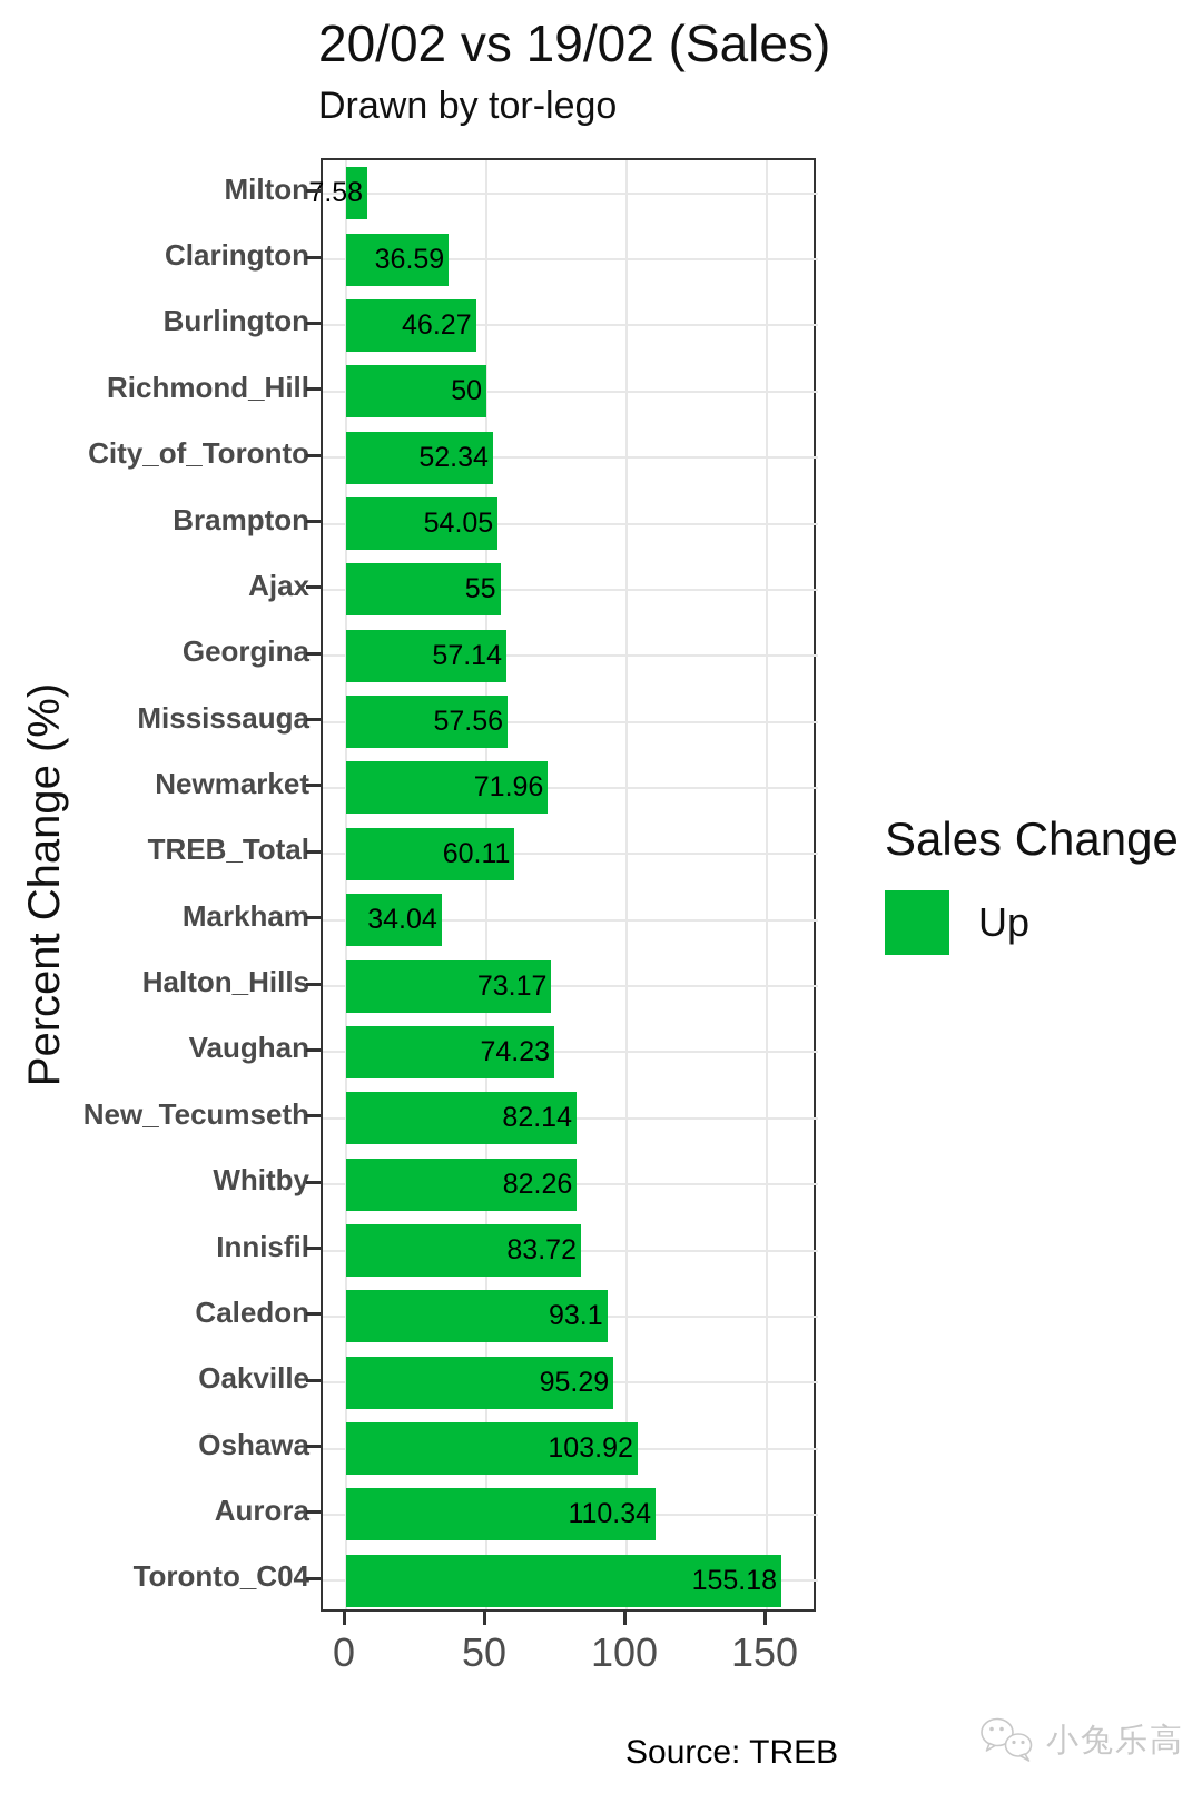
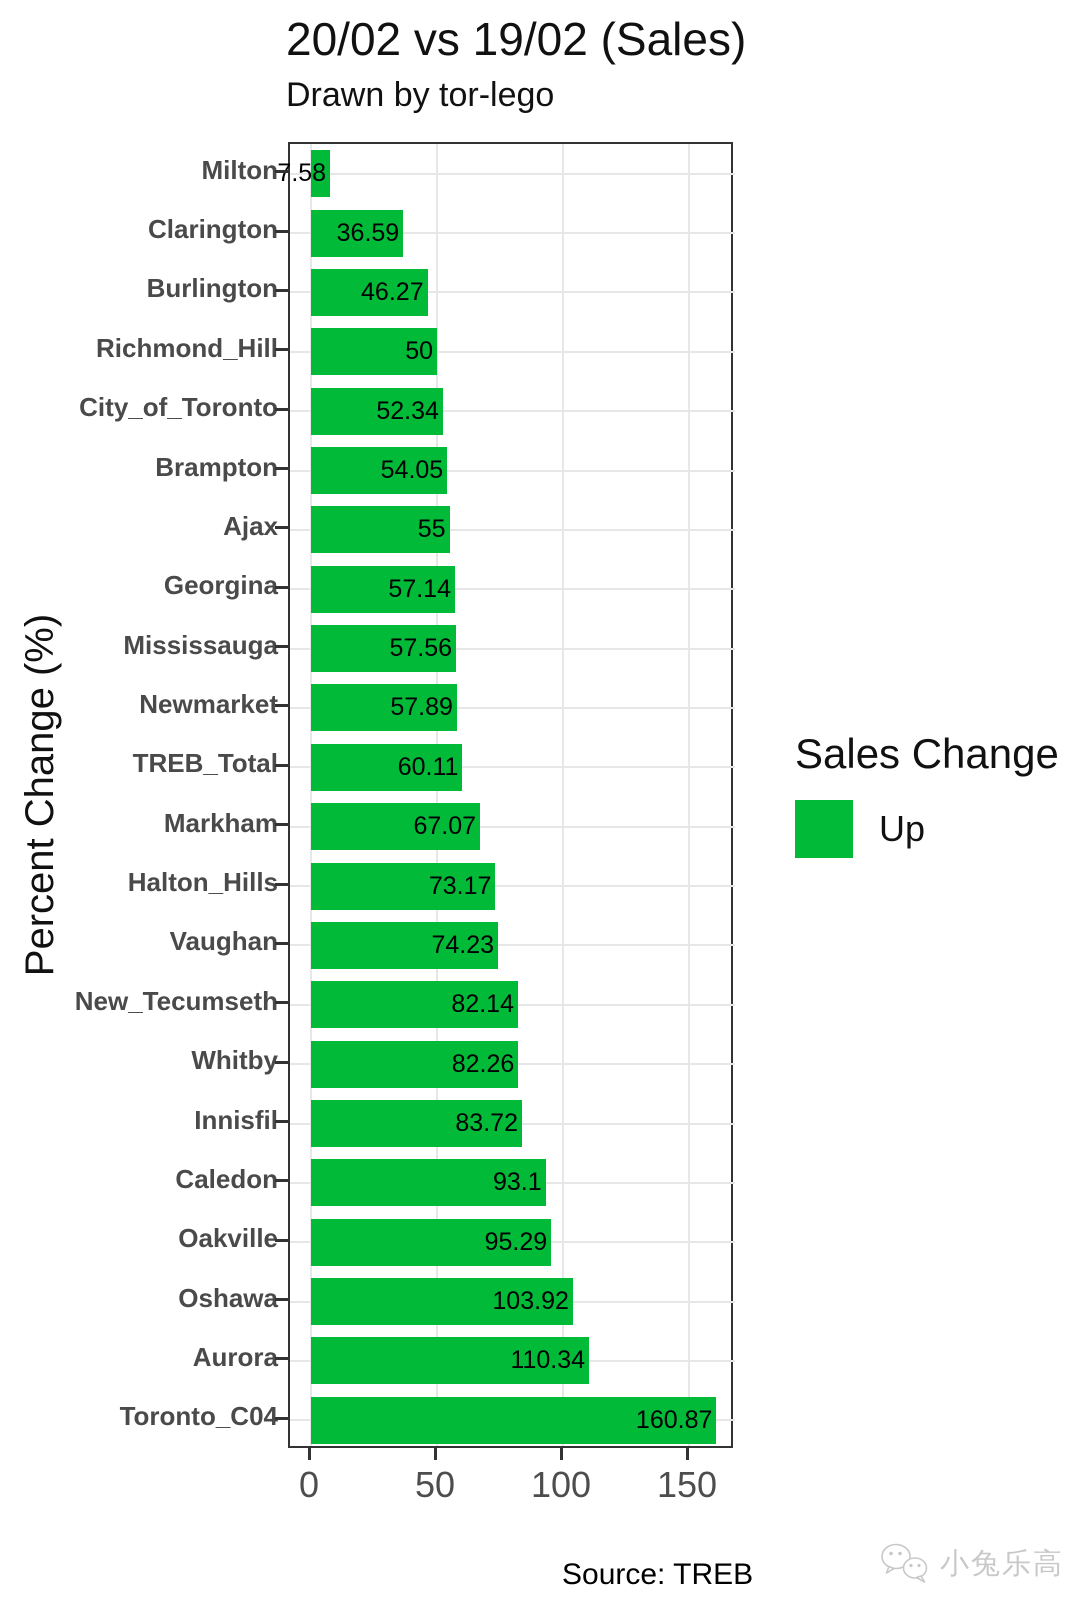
Newmarket: 71.96 -> 57.89
Markham: 34.04 -> 67.07
Toronto_C04: 155.18 -> 160.87
